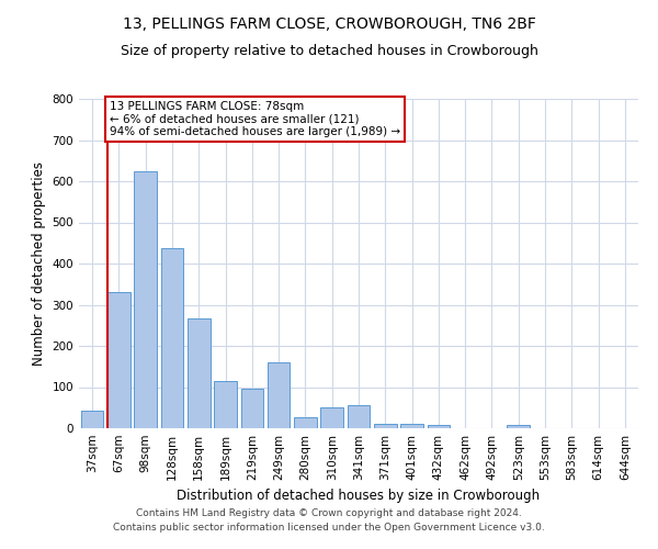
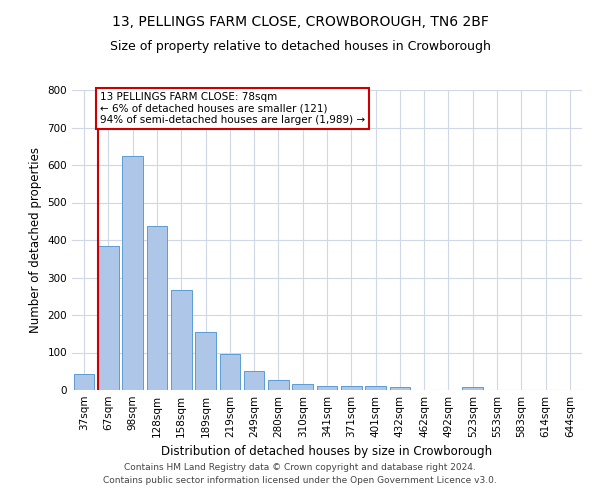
67sqm: 330 -> 383
189sqm: 115 -> 155
249sqm: 160 -> 52
310sqm: 50 -> 16
341sqm: 55 -> 11
